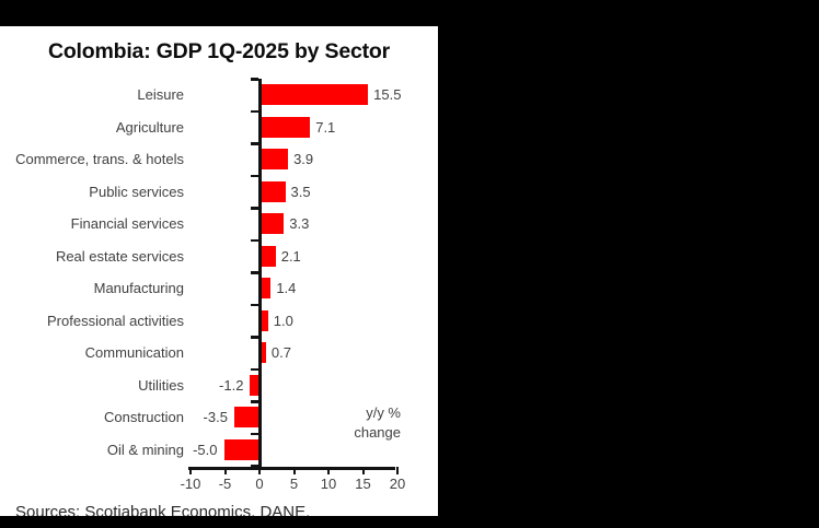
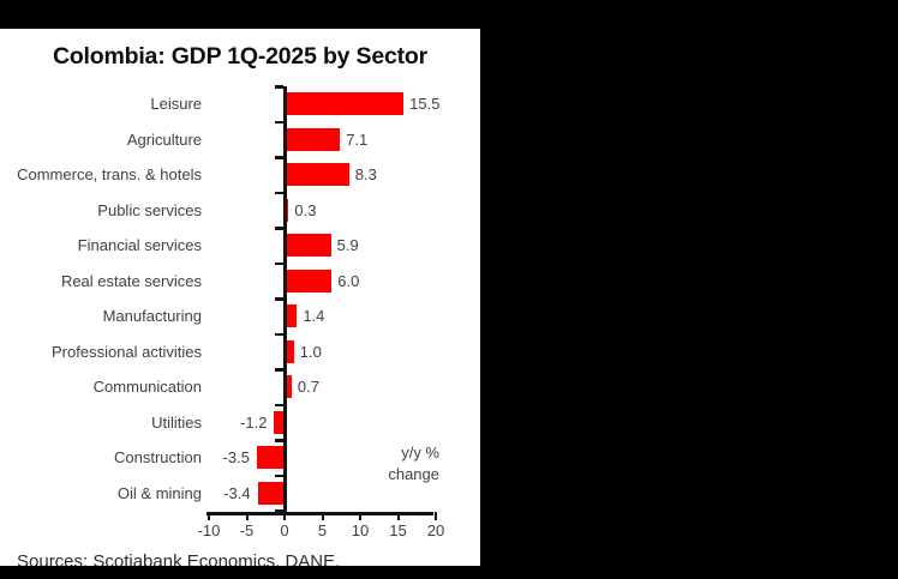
Commerce, trans. & hotels: 3.9 -> 8.3
Public services: 3.5 -> 0.3
Financial services: 3.3 -> 5.9
Real estate services: 2.1 -> 6.0
Oil & mining: -5.0 -> -3.4
